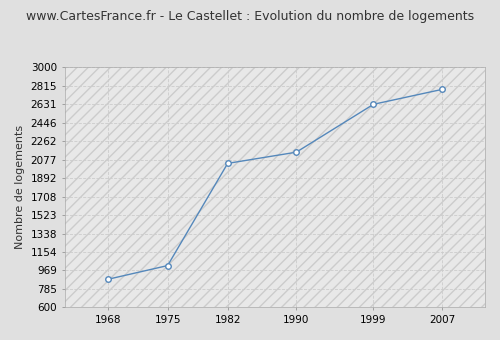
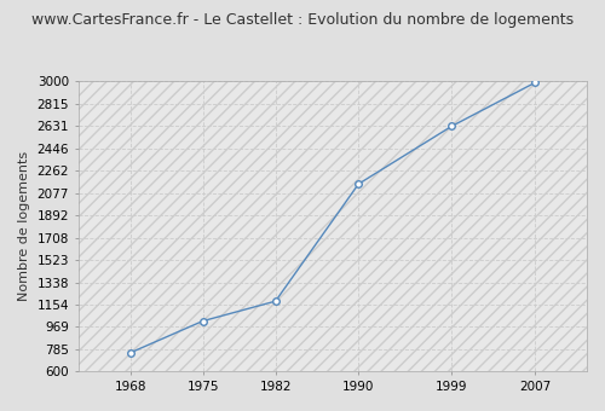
1968: 880 -> 760
1982: 2040 -> 1180
2007: 2780 -> 2990
